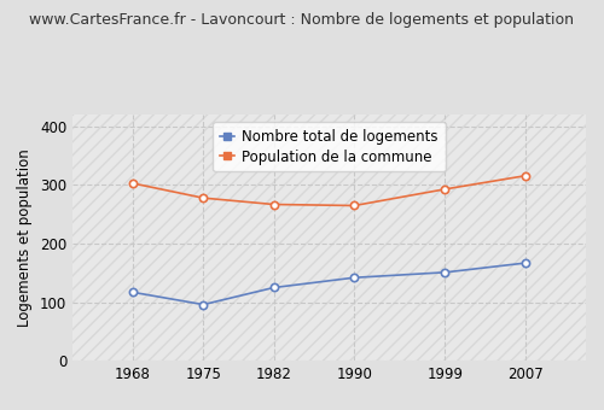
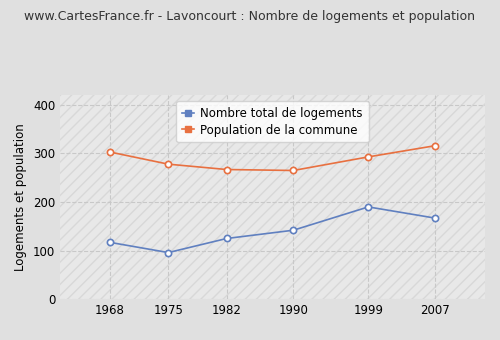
Nombre total de logements/1999: 151 -> 190
